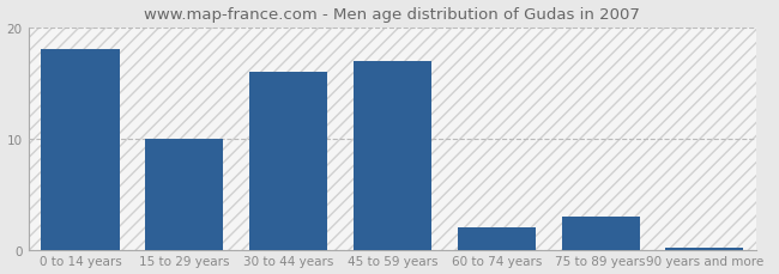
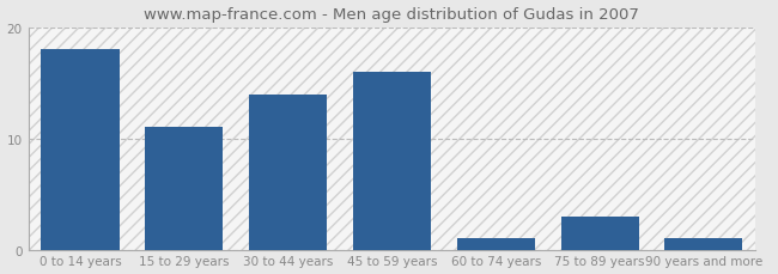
15 to 29 years: 10.0 -> 11.0
30 to 44 years: 16.0 -> 14.0
45 to 59 years: 17.0 -> 16.0
60 to 74 years: 2.0 -> 1.0
90 years and more: 0.2 -> 1.0
